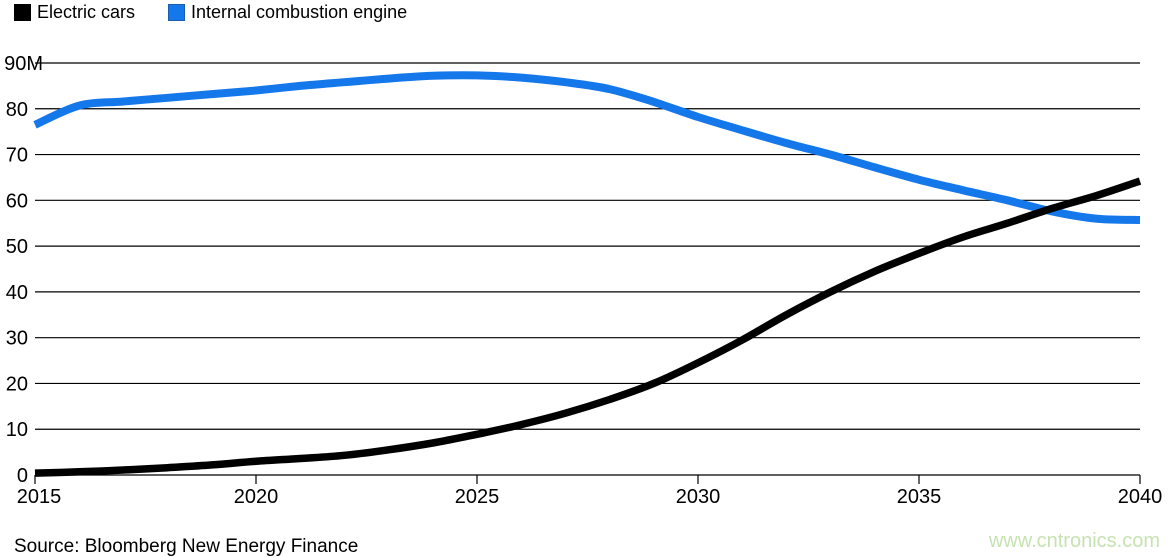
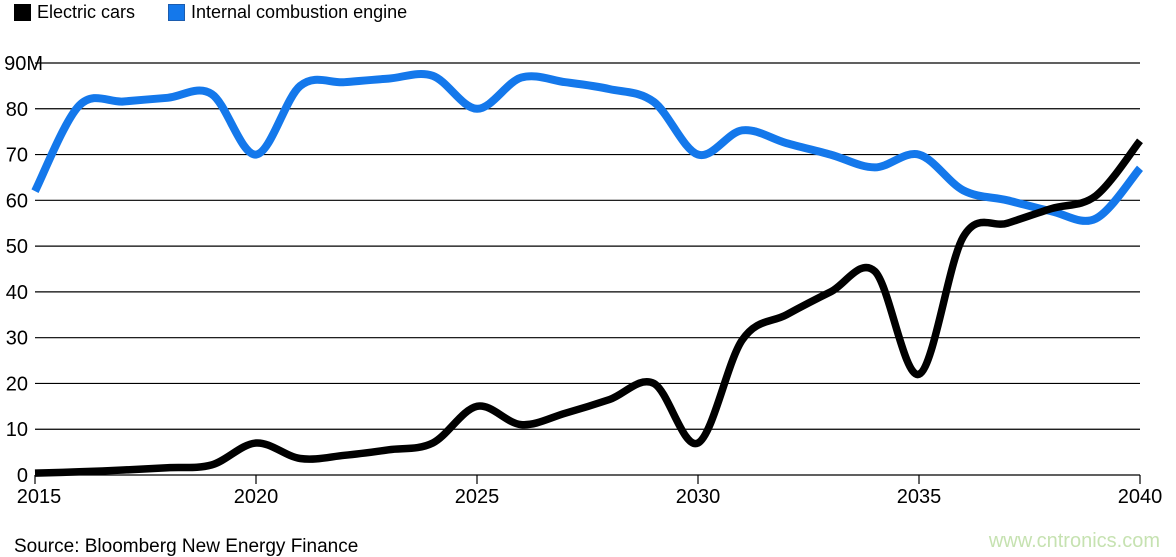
Internal combustion engine/2015: 76M -> 62M
Internal combustion engine/2020: 84M -> 70M
Electric cars/2020: 3M -> 7M
Internal combustion engine/2025: 87M -> 80M
Electric cars/2025: 9M -> 15M
Internal combustion engine/2030: 78M -> 70M
Electric cars/2030: 24M -> 7M
Internal combustion engine/2035: 64M -> 70M
Electric cars/2035: 48M -> 22M
Internal combustion engine/2040: 56M -> 67M
Electric cars/2040: 64M -> 73M
